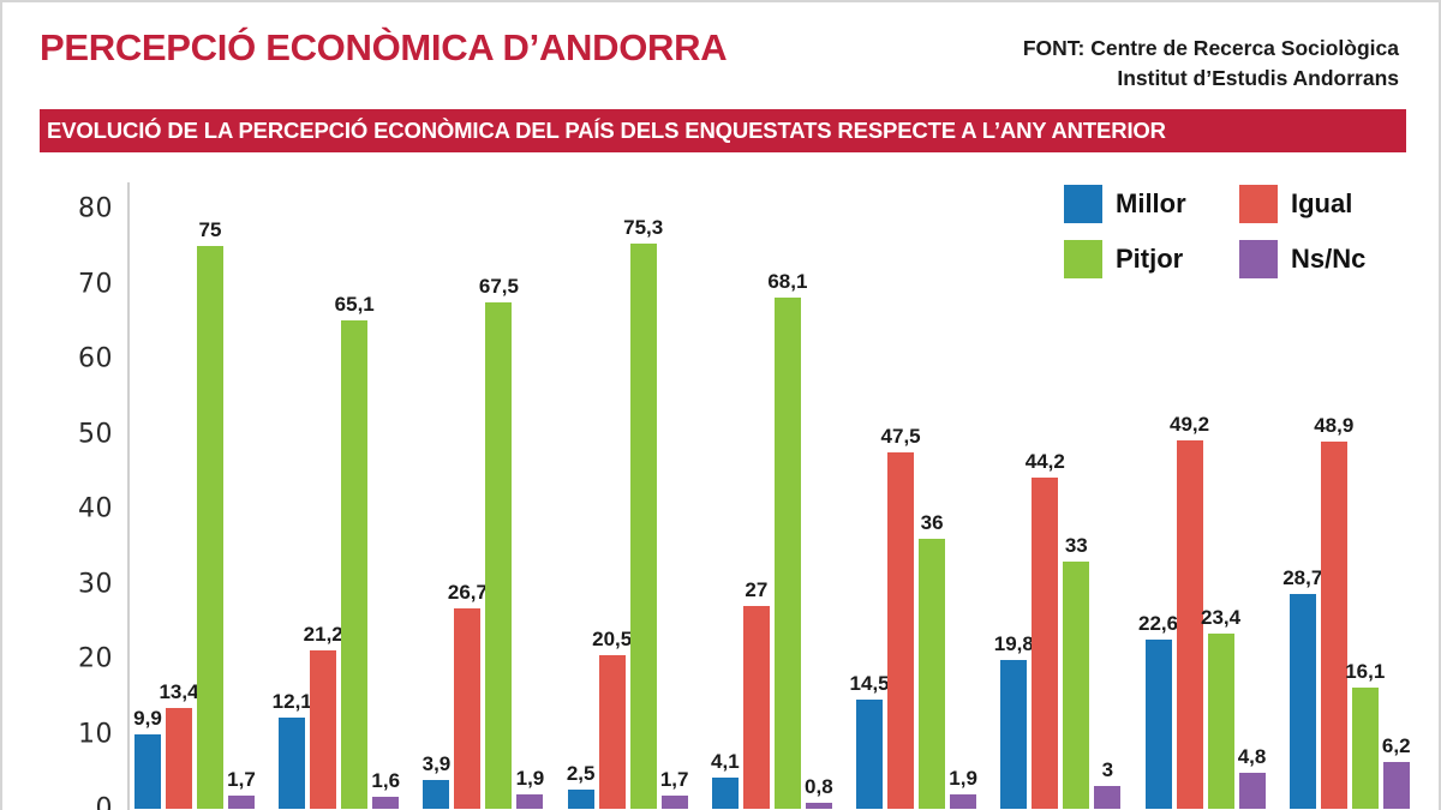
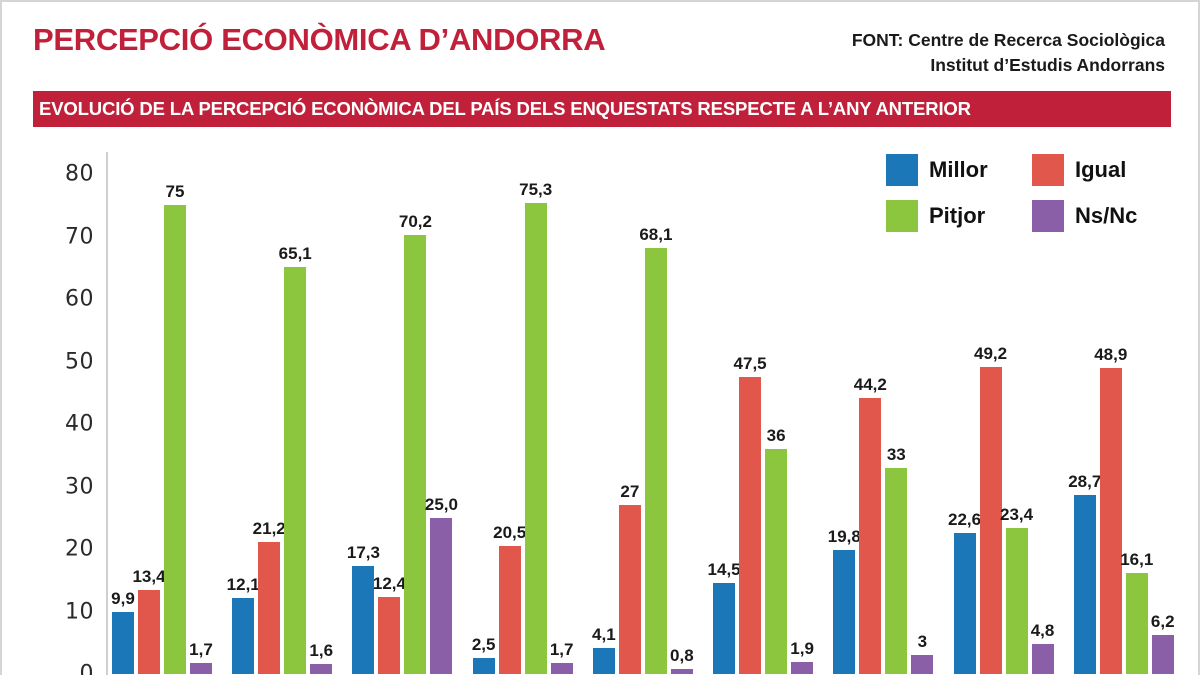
Millor/3: 3,9 -> 17,3
Igual/3: 26,7 -> 12,4
Pitjor/3: 67,5 -> 70,2
Ns/Nc/3: 1,9 -> 25,0
